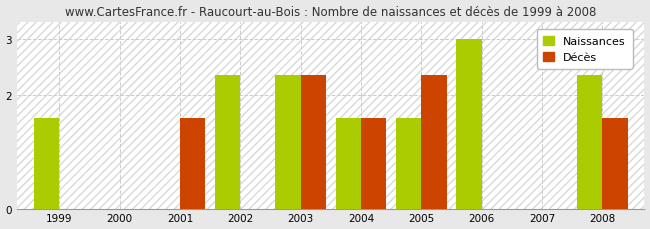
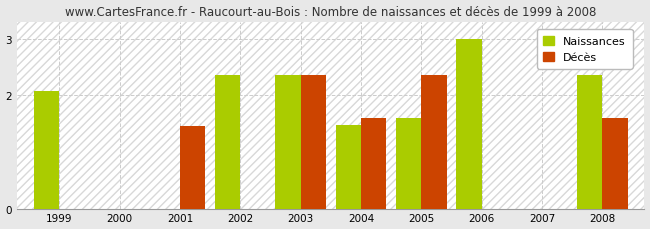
Naissances/1999: 1.60 -> 2.08
Décès/2001: 1.60 -> 1.46
Naissances/2004: 1.60 -> 1.48
